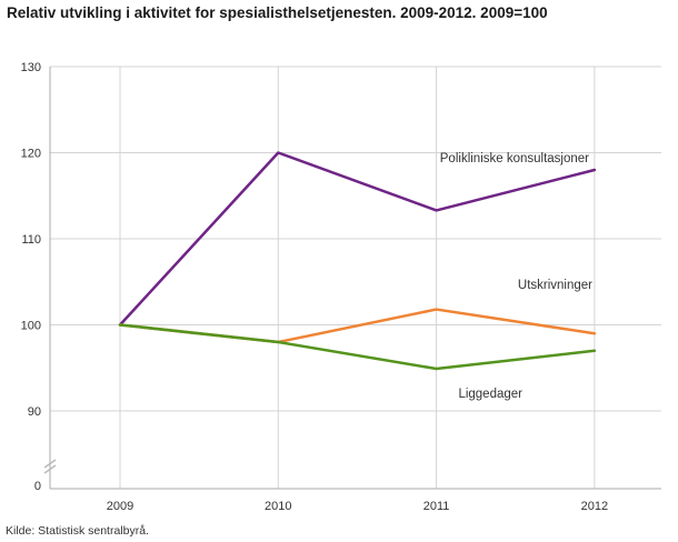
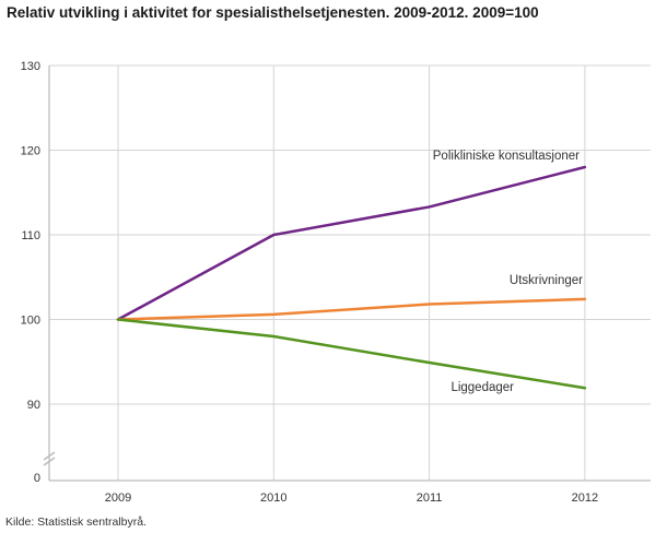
Polikliniske konsultasjoner/2010: 120 -> 110
Utskrivninger/2010: 98 -> 101
Utskrivninger/2012: 99 -> 102
Liggedager/2012: 97 -> 92
